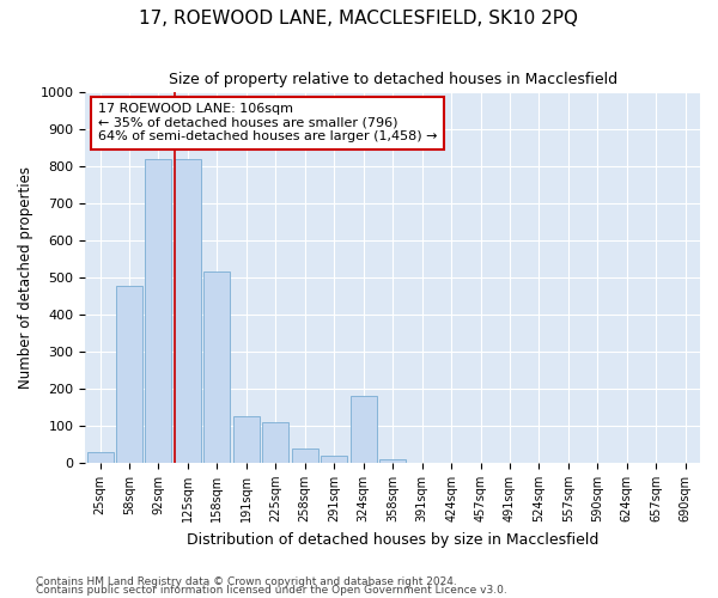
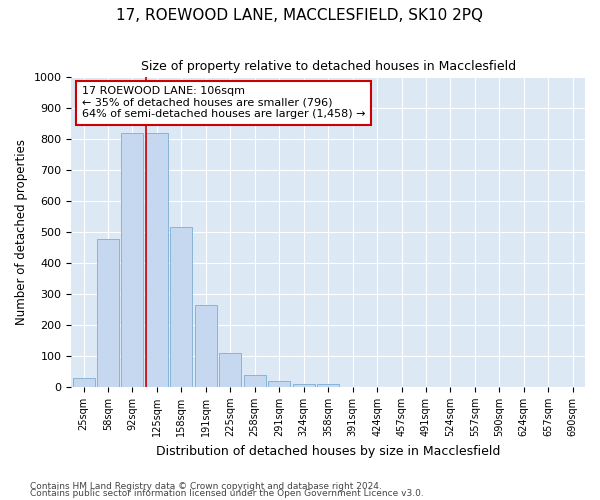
191sqm: 125 -> 265
324sqm: 180 -> 10
